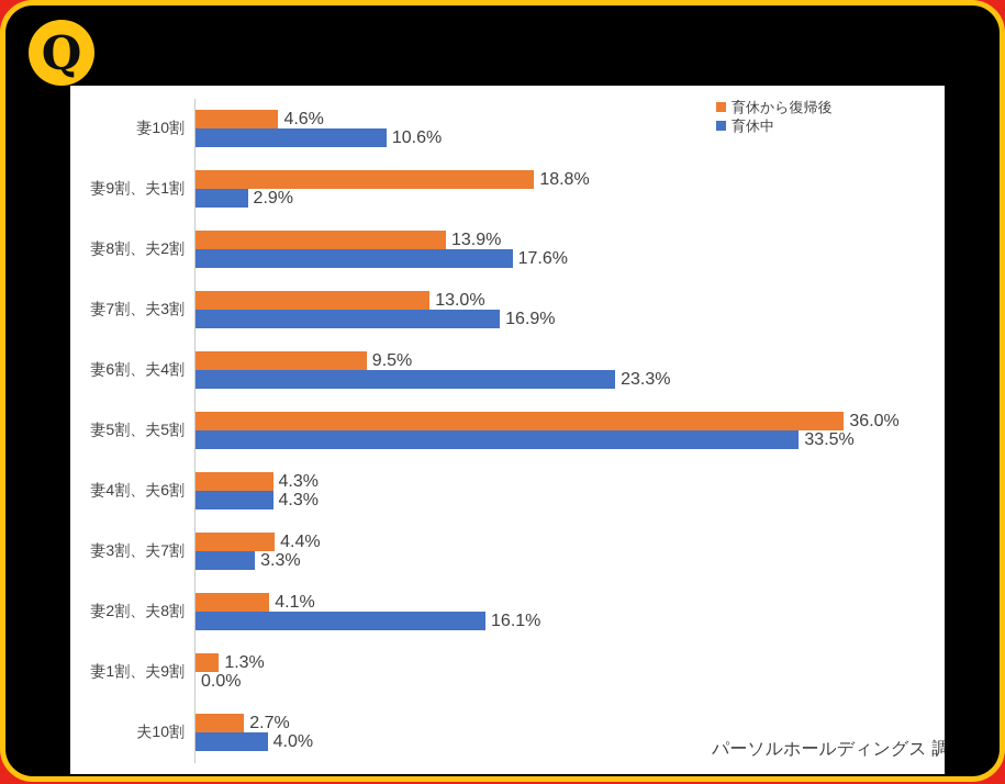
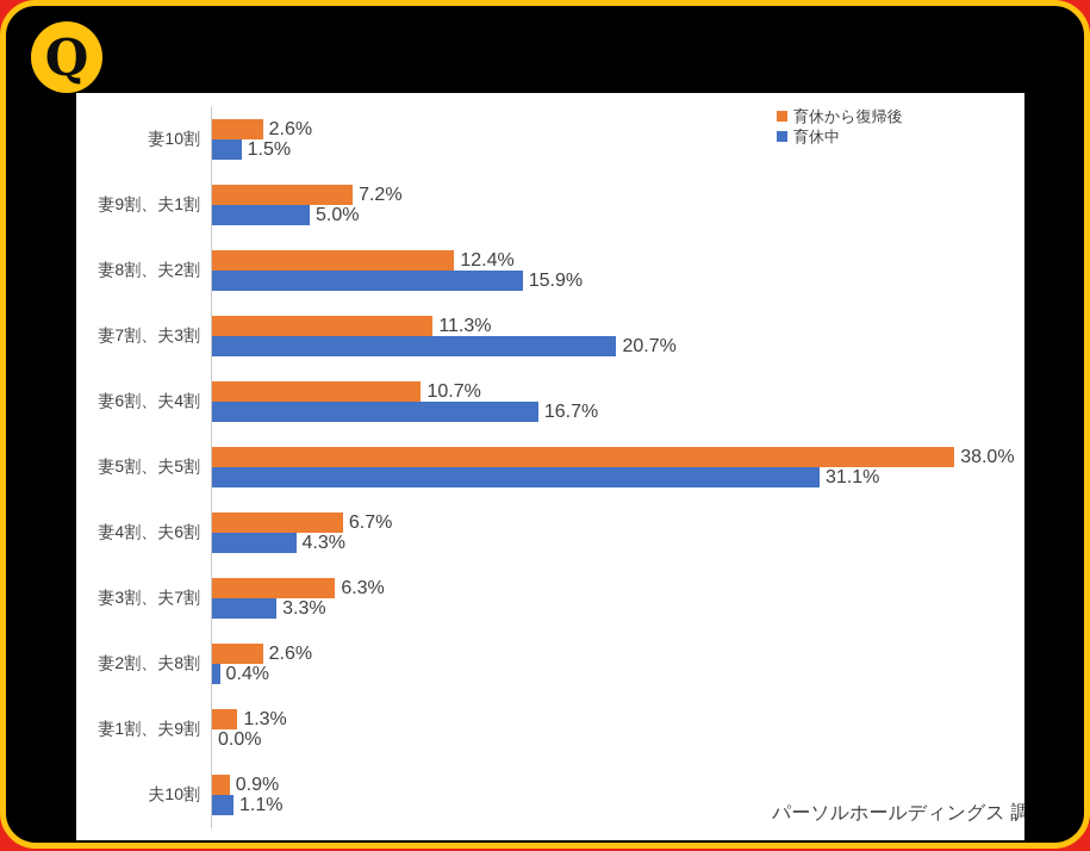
育休から復帰後/妻10割: 4.6% -> 2.6%
育休中/妻10割: 10.6% -> 1.5%
育休から復帰後/妻9割、夫1割: 18.8% -> 7.2%
育休中/妻9割、夫1割: 2.9% -> 5.0%
育休から復帰後/妻8割、夫2割: 13.9% -> 12.4%
育休中/妻8割、夫2割: 17.6% -> 15.9%
育休から復帰後/妻7割、夫3割: 13.0% -> 11.3%
育休中/妻7割、夫3割: 16.9% -> 20.7%
育休から復帰後/妻6割、夫4割: 9.5% -> 10.7%
育休中/妻6割、夫4割: 23.3% -> 16.7%
育休から復帰後/妻5割、夫5割: 36.0% -> 38.0%
育休中/妻5割、夫5割: 33.5% -> 31.1%
育休から復帰後/妻4割、夫6割: 4.3% -> 6.7%
育休から復帰後/妻3割、夫7割: 4.4% -> 6.3%
育休から復帰後/妻2割、夫8割: 4.1% -> 2.6%
育休中/妻2割、夫8割: 16.1% -> 0.4%
育休から復帰後/夫10割: 2.7% -> 0.9%
育休中/夫10割: 4.0% -> 1.1%
